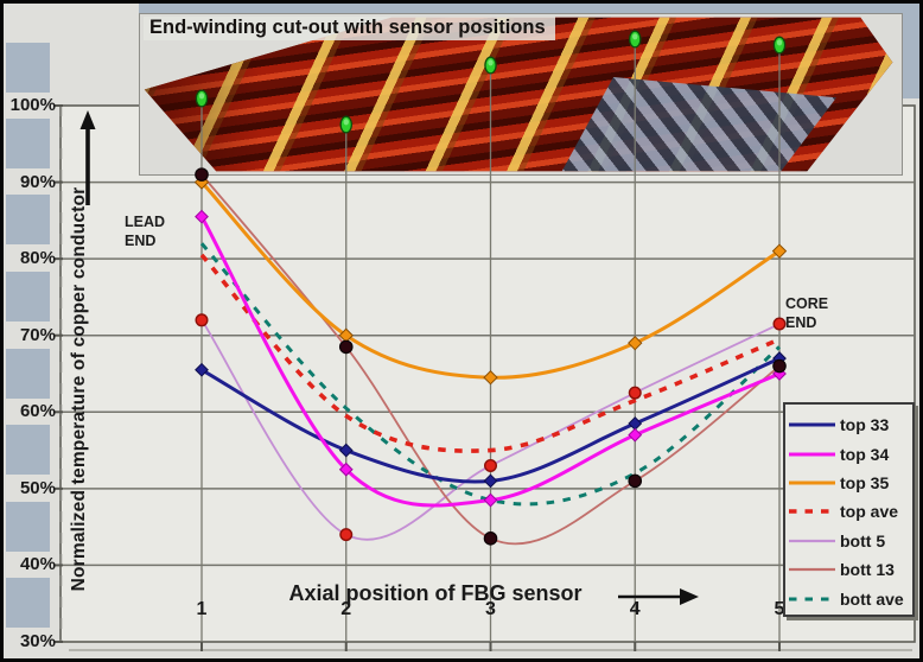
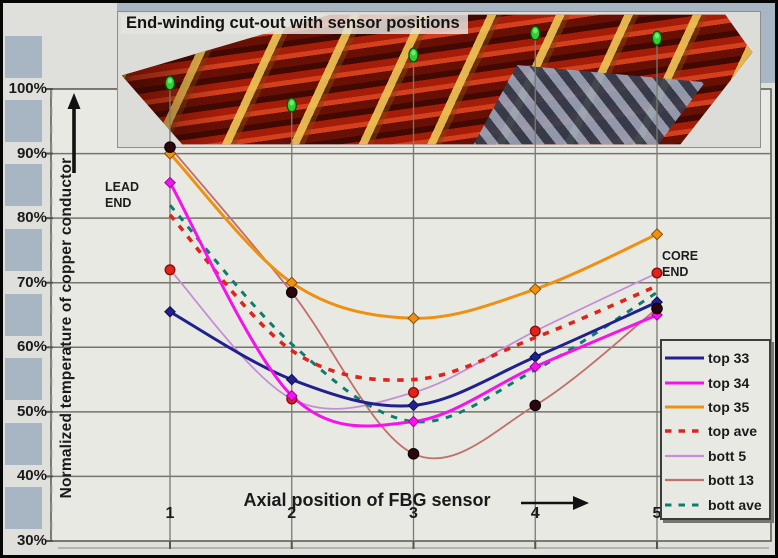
bott 5/2: 44% -> 52%
bott ave/4: 52% -> 56%
top 35/5: 81% -> 78%
